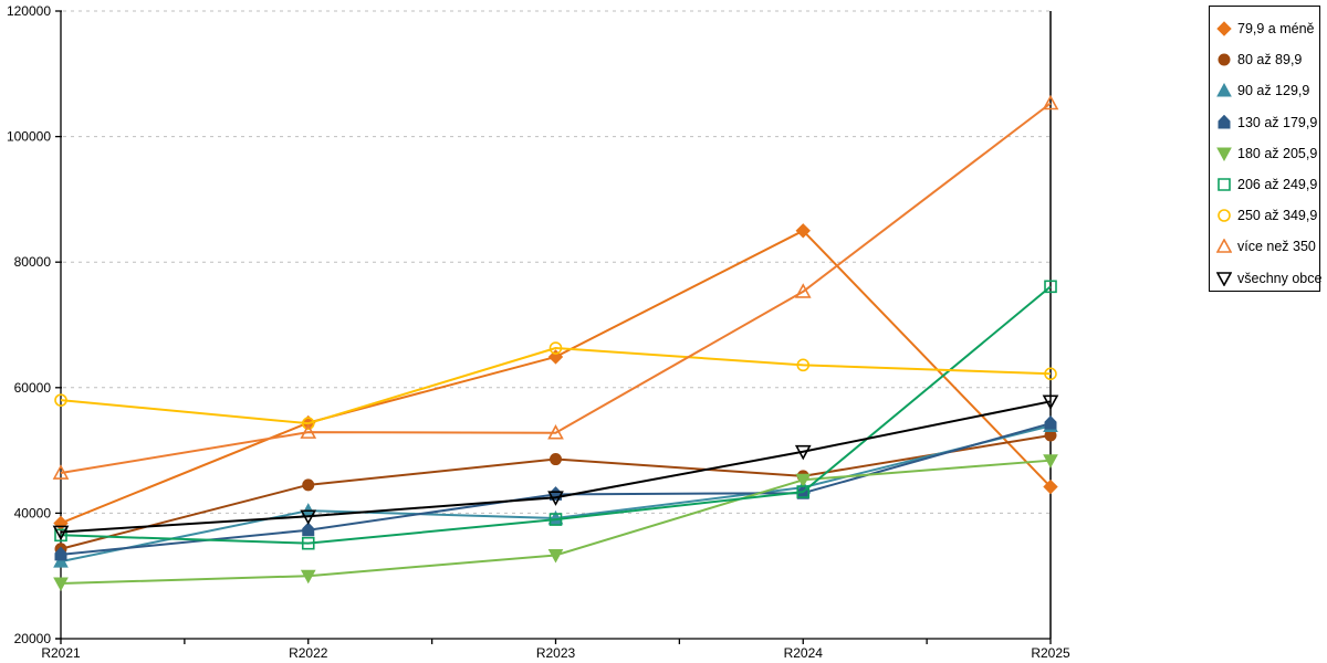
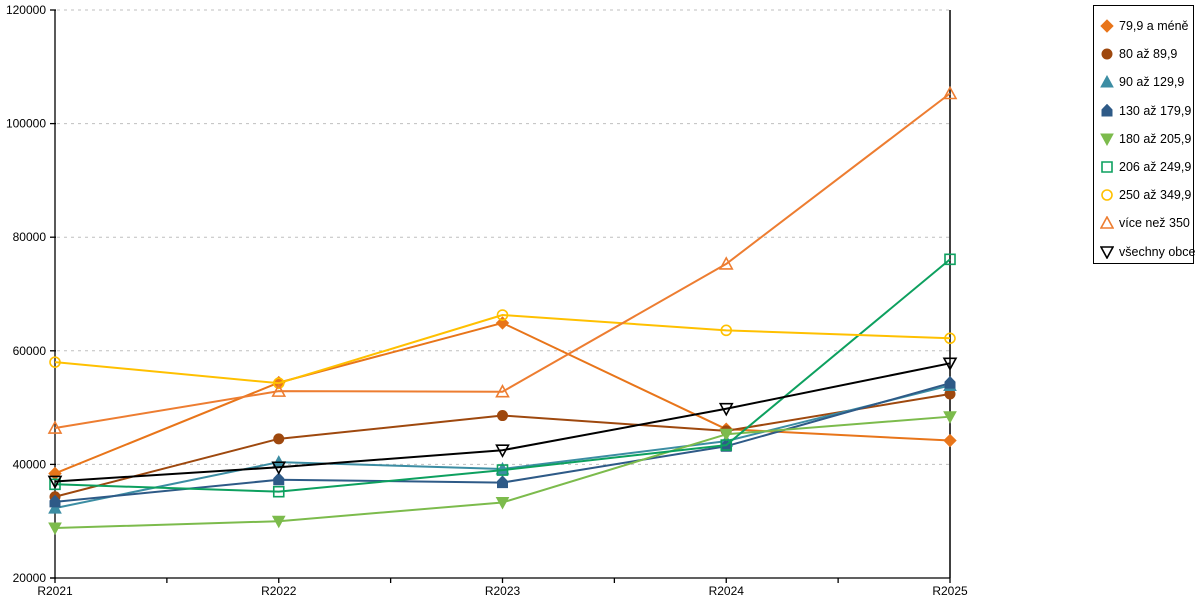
130 až 179,9/R2023: 43000 -> 37000
79,9 a méně/R2024: 85000 -> 46000
